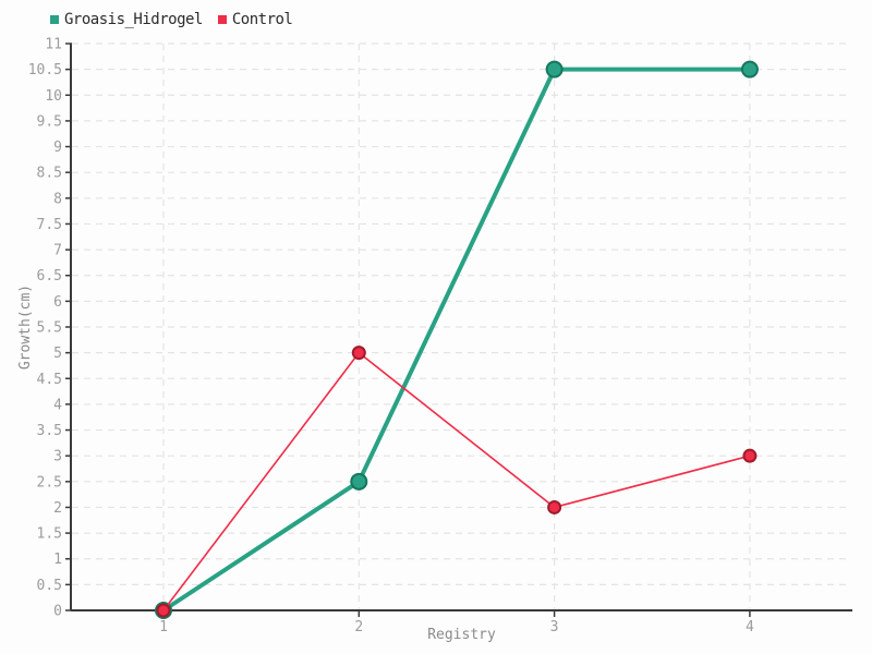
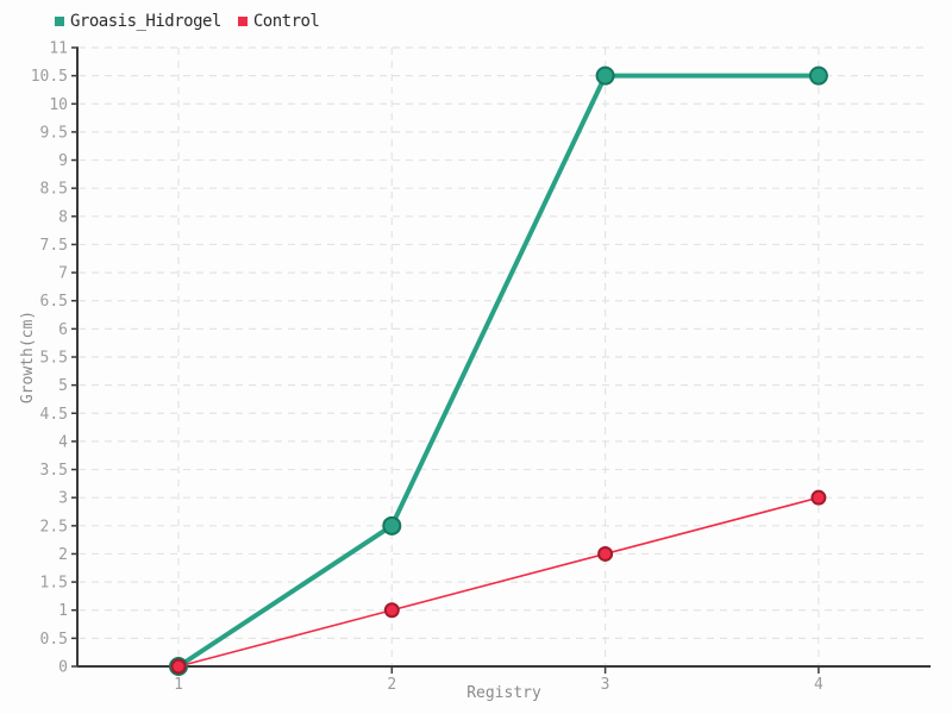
Control/2: 5 -> 1
